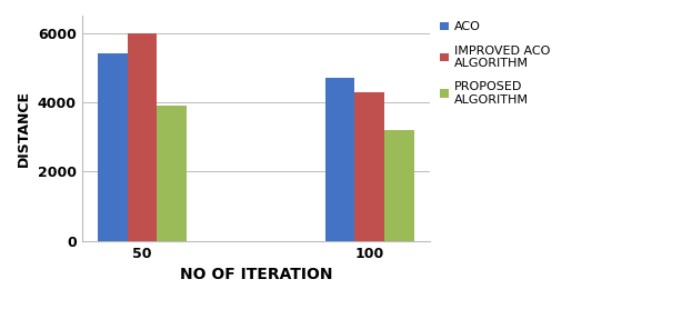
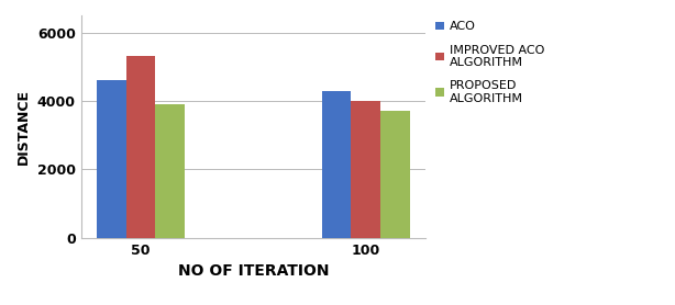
ACO/50: 5400 -> 4600
IMPROVED ACO ALGORITHM/50: 6000 -> 5300
ACO/100: 4700 -> 4300
IMPROVED ACO ALGORITHM/100: 4300 -> 4000
PROPOSED ALGORITHM/100: 3200 -> 3700
